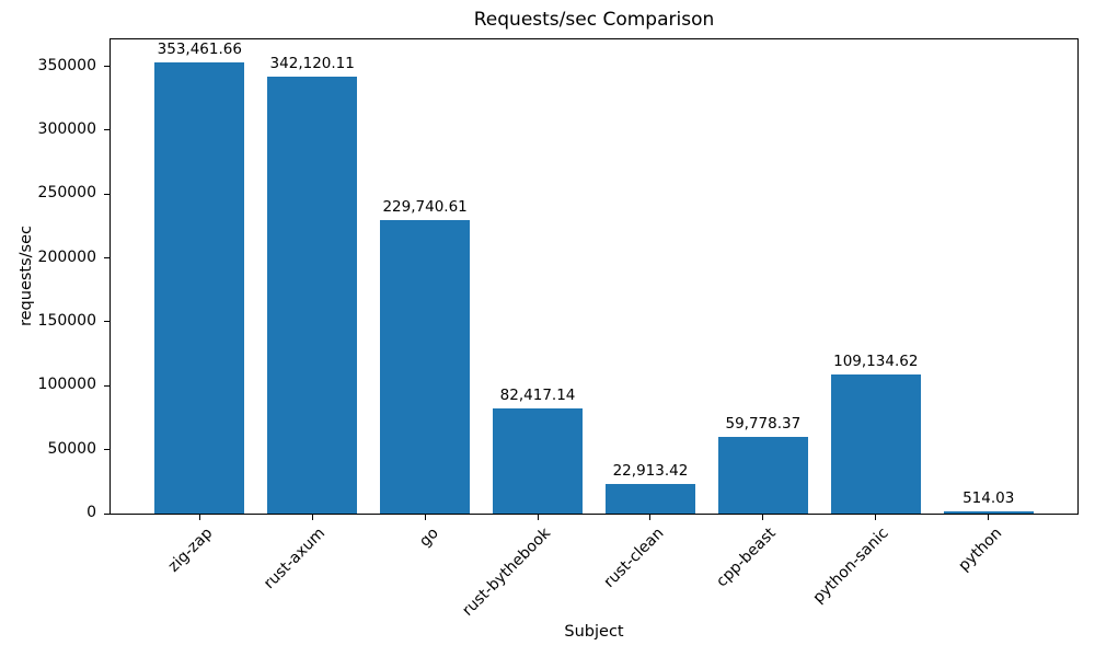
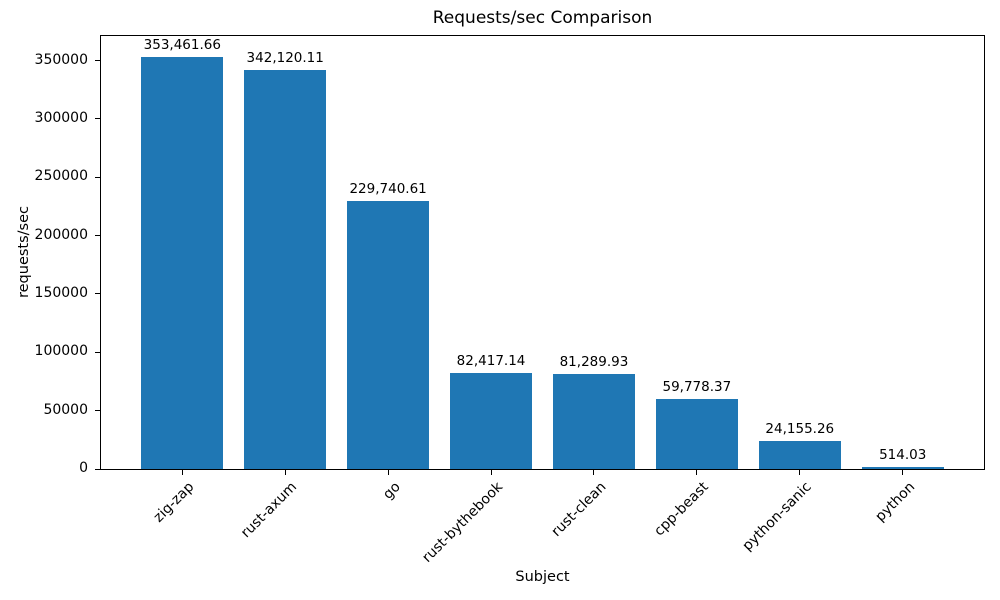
rust-clean: 22,913.42 -> 81,289.93
python-sanic: 109,134.62 -> 24,155.26
